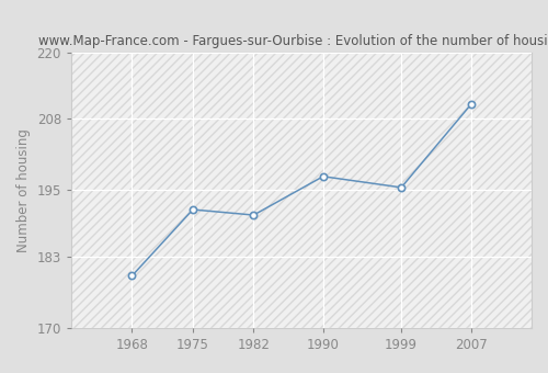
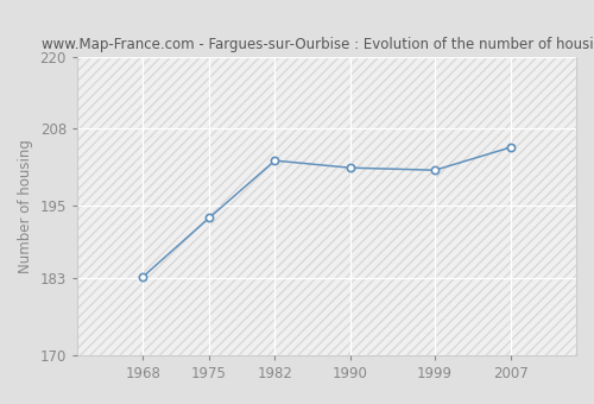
1968: 179.5 -> 183.2
1975: 191.5 -> 193.0
1982: 190.5 -> 202.6
1990: 197.5 -> 201.4
1999: 195.5 -> 201.0
2007: 210.5 -> 204.8
